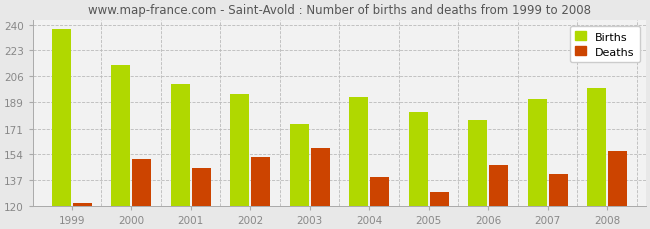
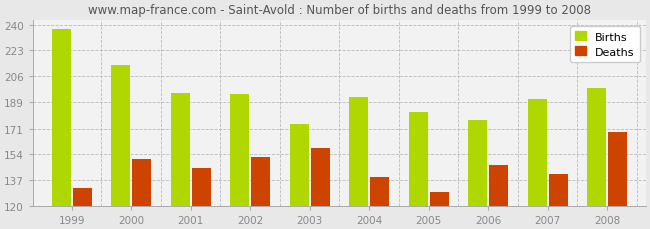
Deaths/1999: 122 -> 132
Births/2001: 201 -> 195
Deaths/2008: 156 -> 169
